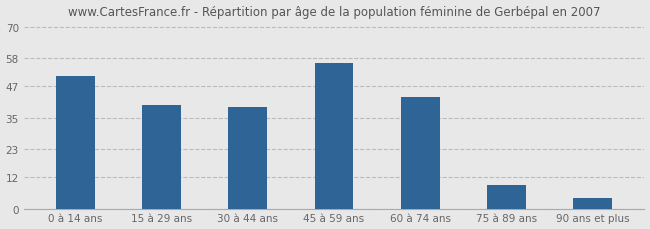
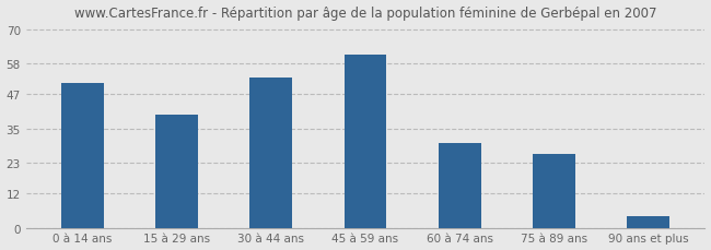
30 à 44 ans: 39 -> 53
45 à 59 ans: 56 -> 61
60 à 74 ans: 43 -> 30
75 à 89 ans: 9 -> 26
